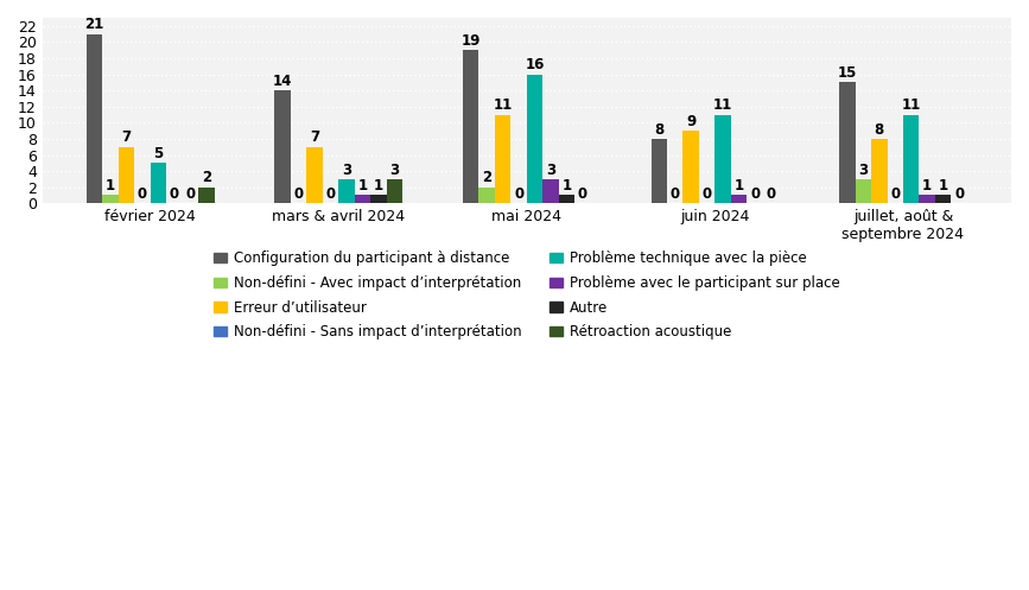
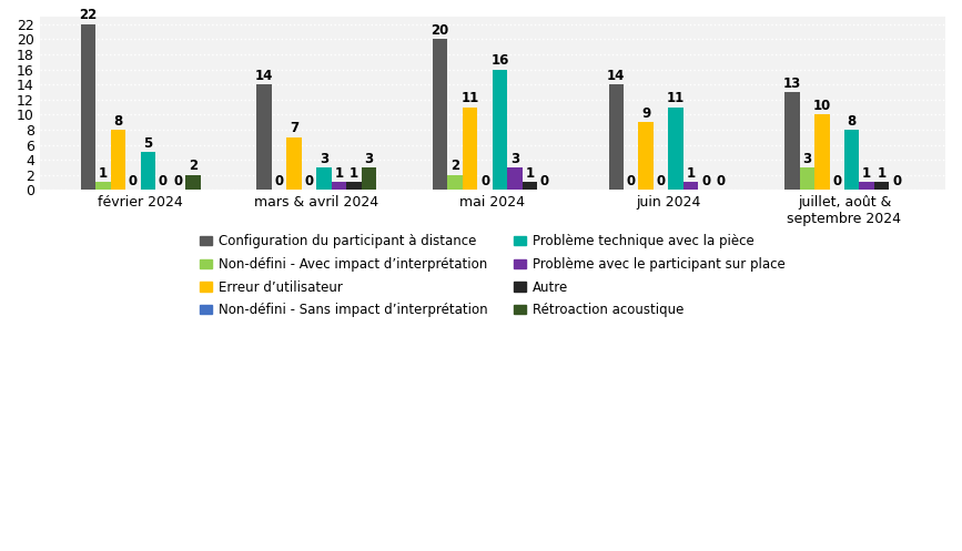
Configuration du participant à distance/février 2024: 21 -> 22
Erreur d’utilisateur/février 2024: 7 -> 8
Configuration du participant à distance/mai 2024: 19 -> 20
Configuration du participant à distance/juin 2024: 8 -> 14
Configuration du participant à distance/juillet, août & septembre 2024: 15 -> 13
Erreur d’utilisateur/juillet, août & septembre 2024: 8 -> 10
Problème technique avec la pièce/juillet, août & septembre 2024: 11 -> 8
